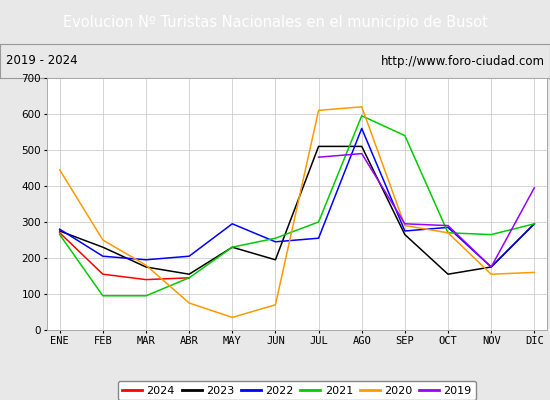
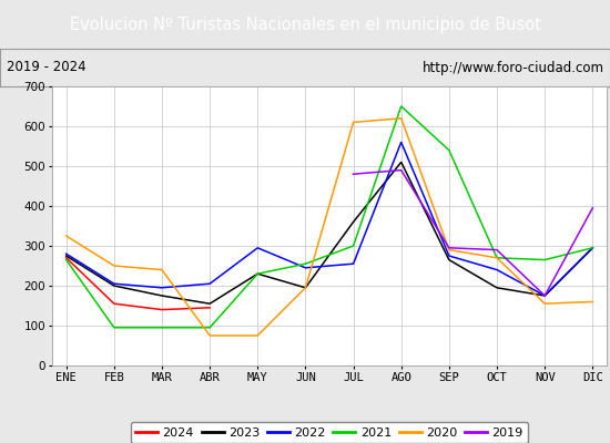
2020/ENE: 445 -> 325
2023/FEB: 230 -> 200
2020/MAR: 180 -> 240
2021/ABR: 145 -> 95
2020/MAY: 35 -> 75
2020/JUN: 70 -> 195
2023/JUL: 510 -> 360
2021/AGO: 595 -> 650
2023/OCT: 155 -> 195
2022/OCT: 285 -> 240
